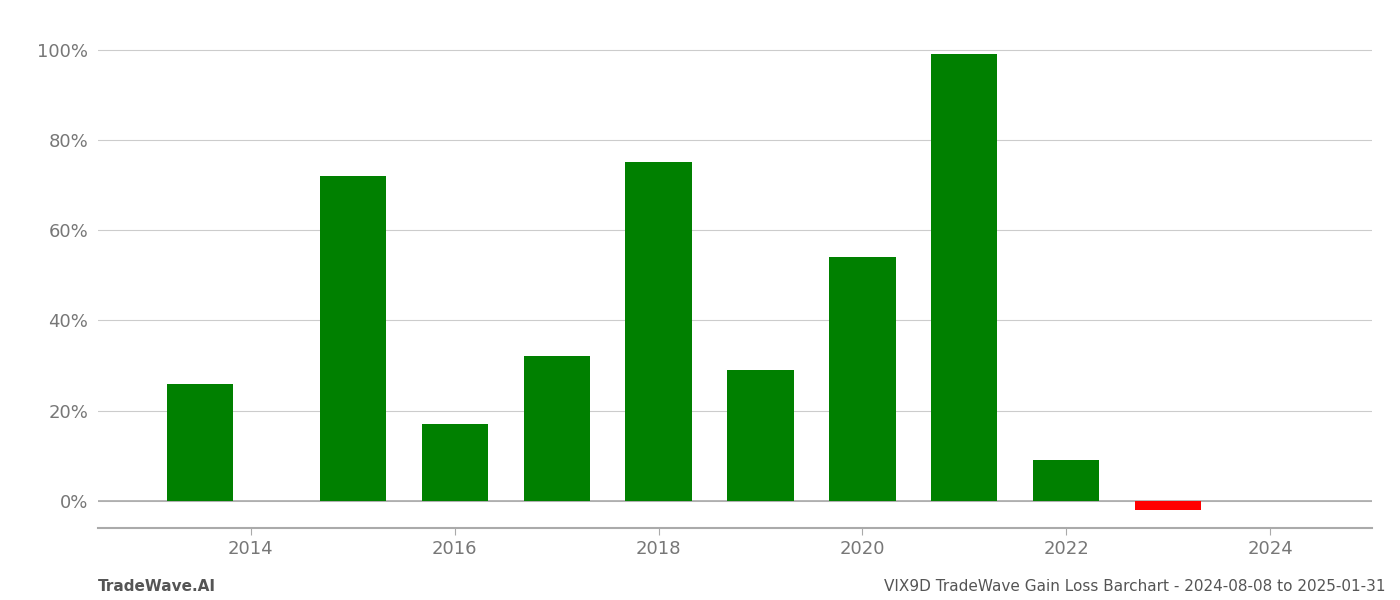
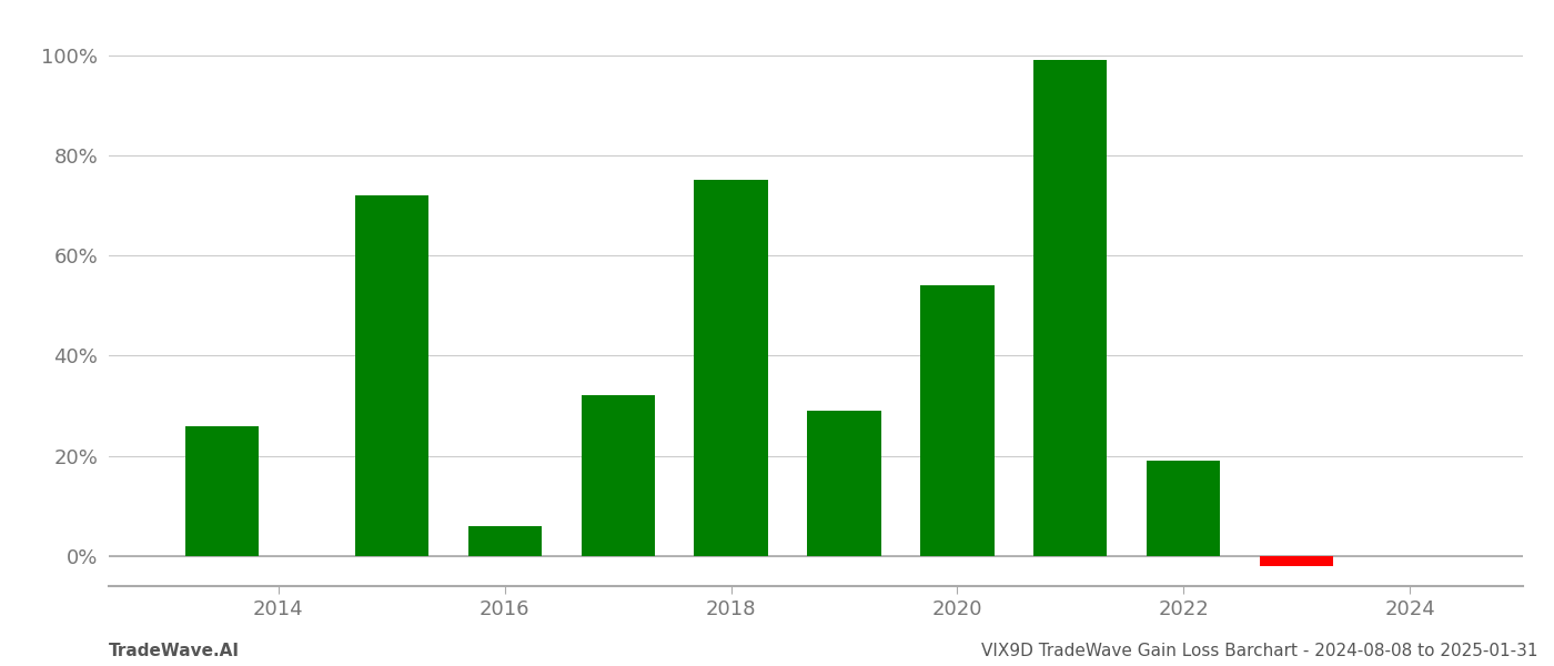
2016: 17% -> 6%
2022: 9% -> 19%
